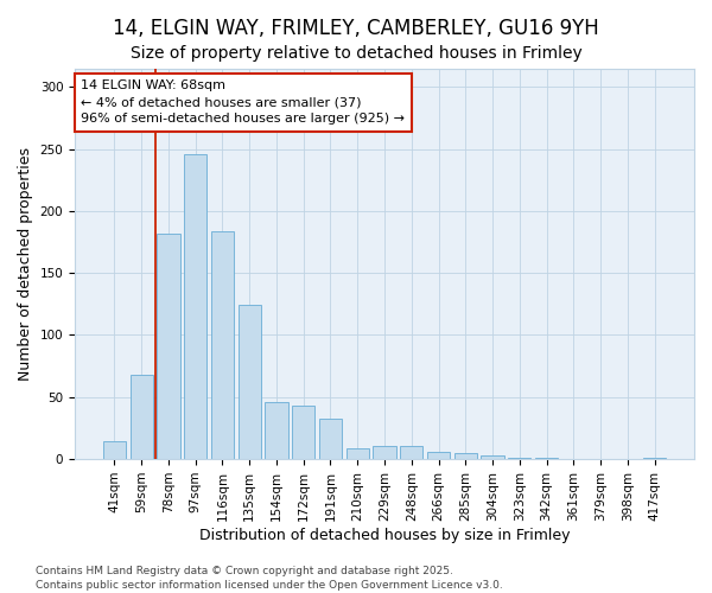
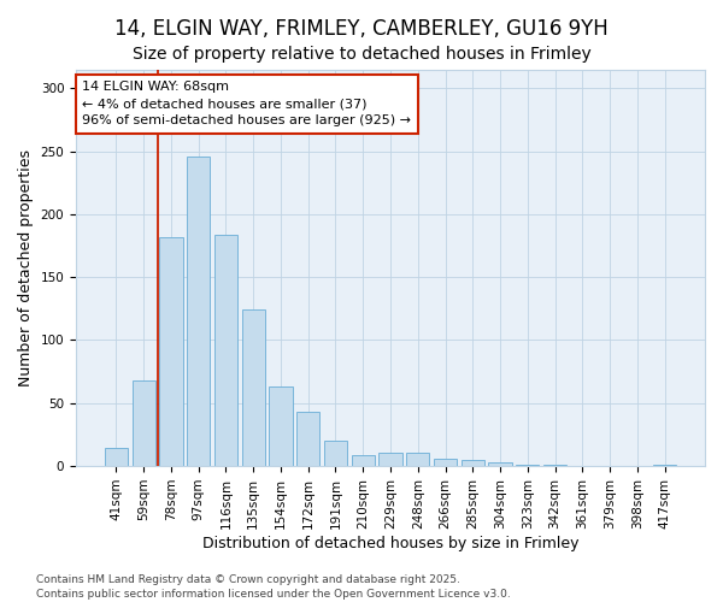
154sqm: 46 -> 63
191sqm: 33 -> 20
